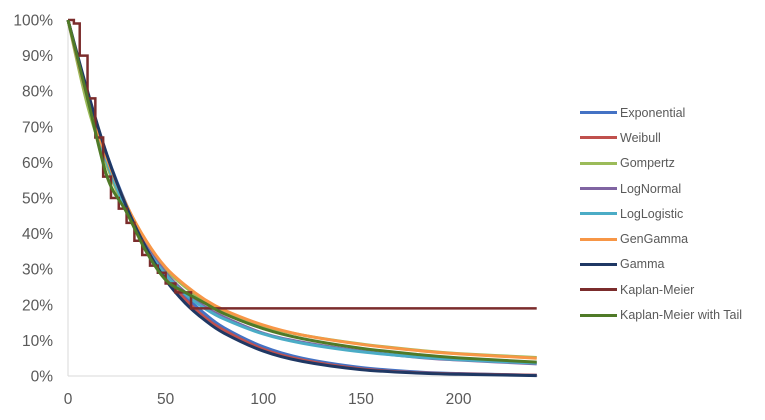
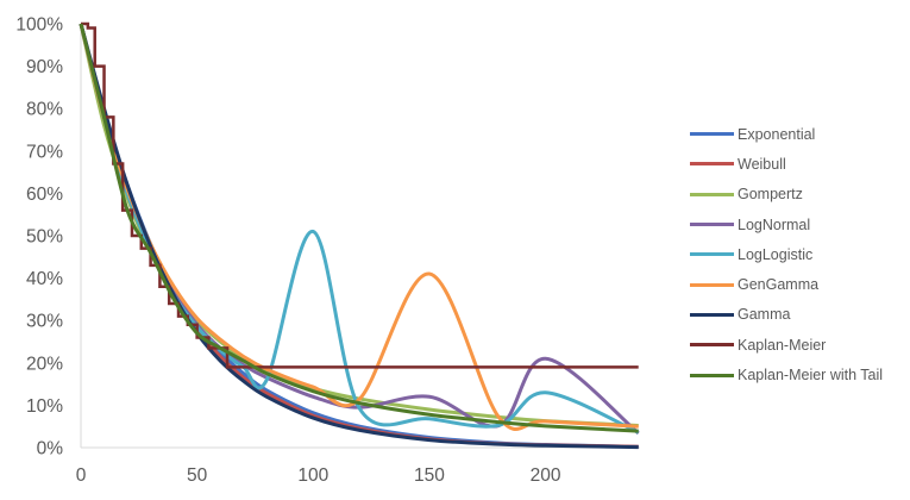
LogLogistic/100: 12% -> 51%
LogNormal/150: 7% -> 12%
GenGamma/150: 9% -> 41%
LogNormal/200: 4% -> 21%
LogLogistic/200: 5% -> 13%
